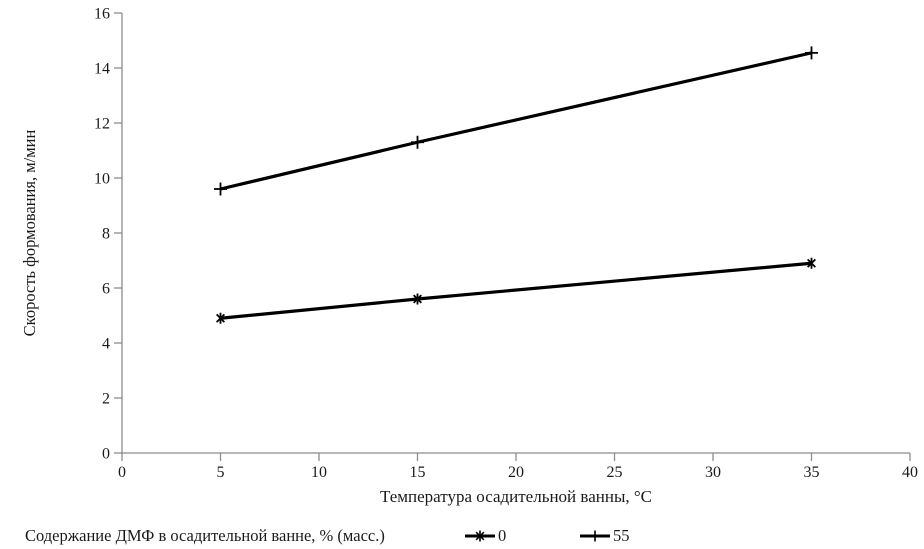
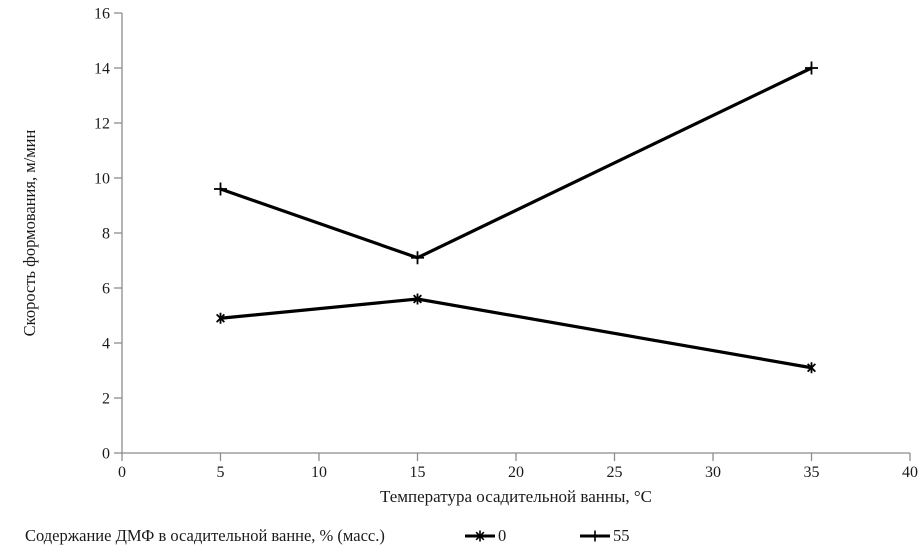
55/15: 11.3 -> 7.1
0/35: 6.9 -> 3.1
55/35: 14.6 -> 14.0
